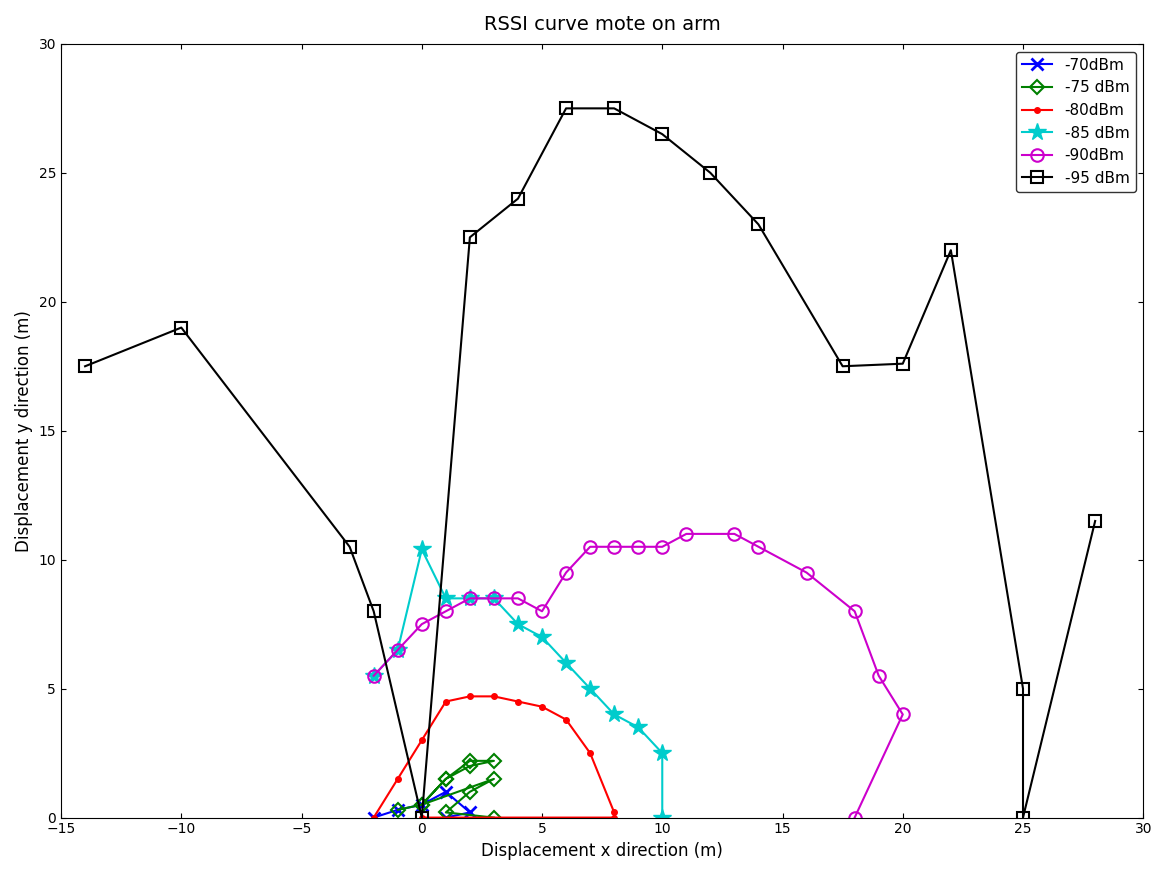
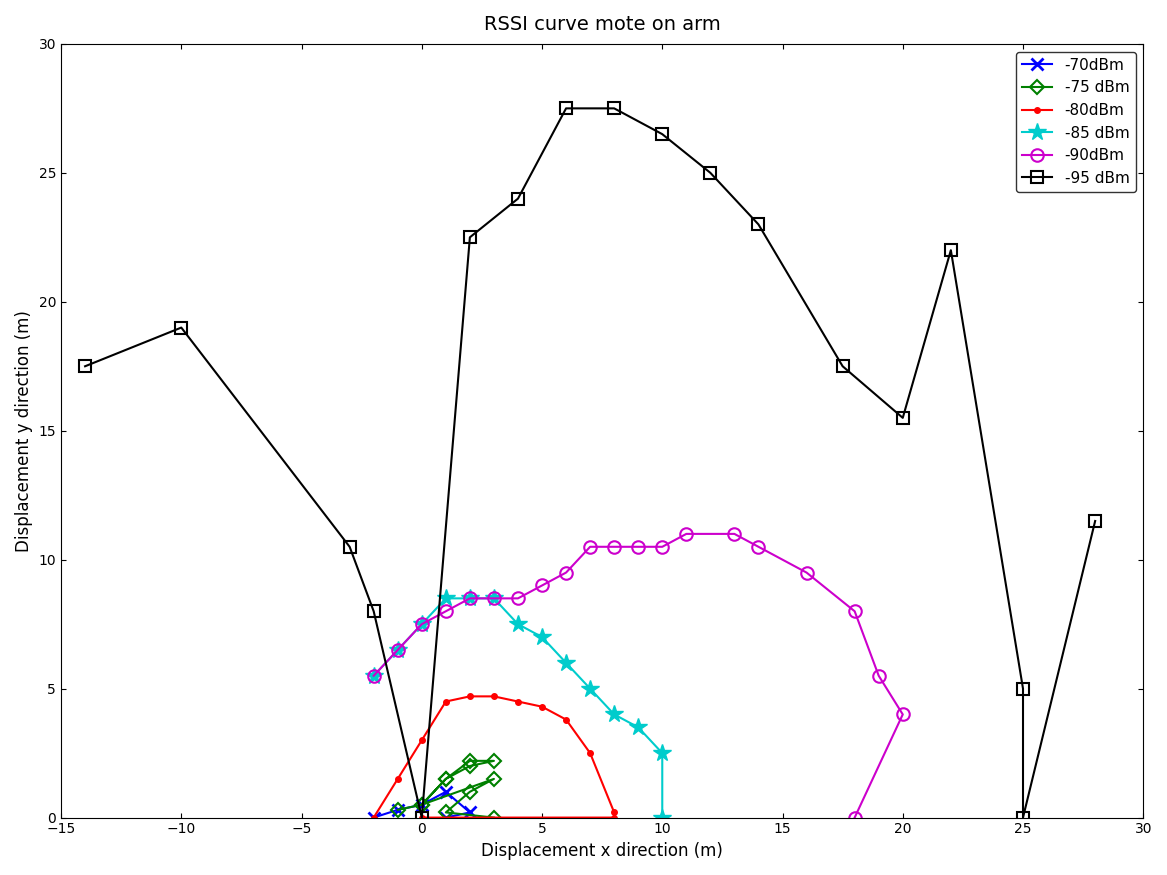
-85 dBm/0: 10.4 -> 7.5
-90dBm/5: 8.0 -> 9.0
-95 dBm/20: 17.6 -> 15.5
